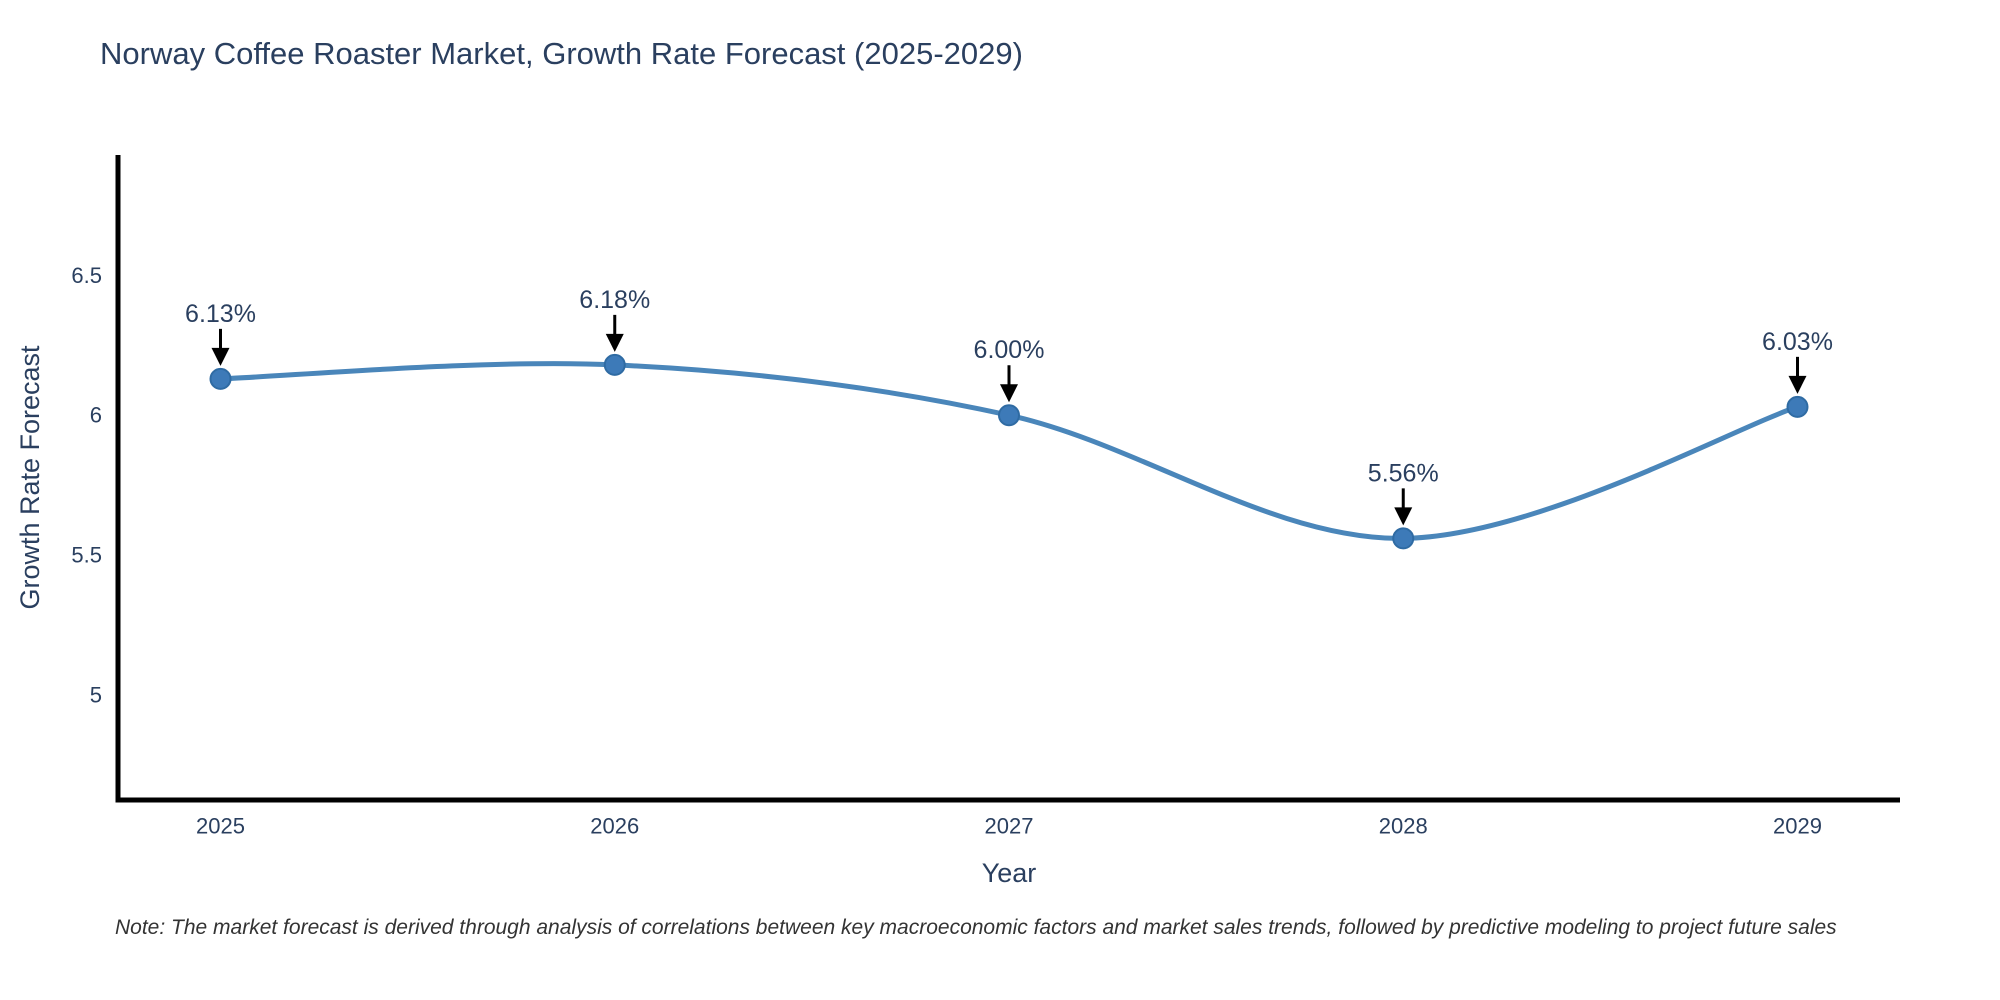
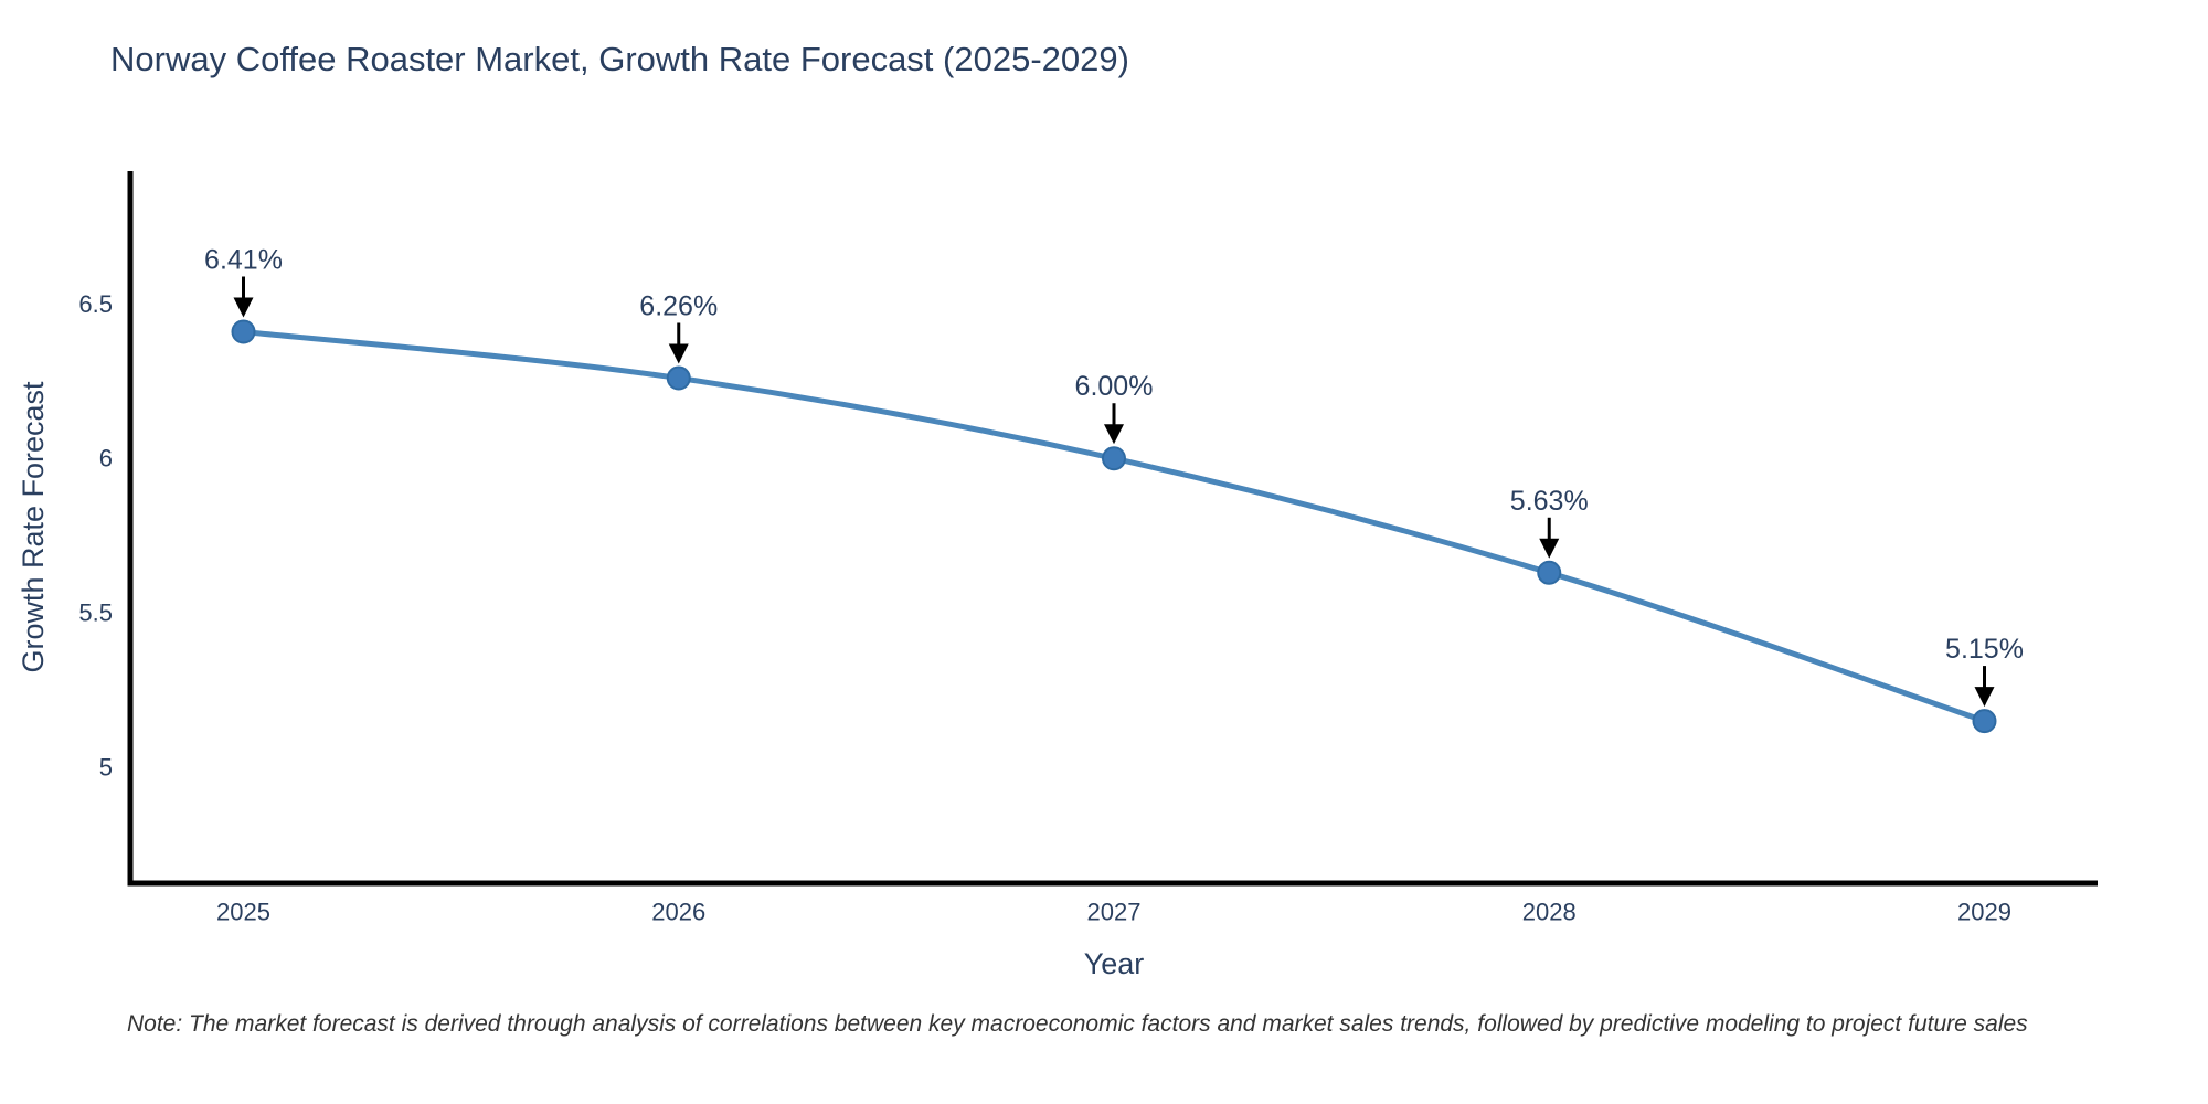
2025: 6.13% -> 6.41%
2026: 6.18% -> 6.26%
2028: 5.56% -> 5.63%
2029: 6.03% -> 5.15%
